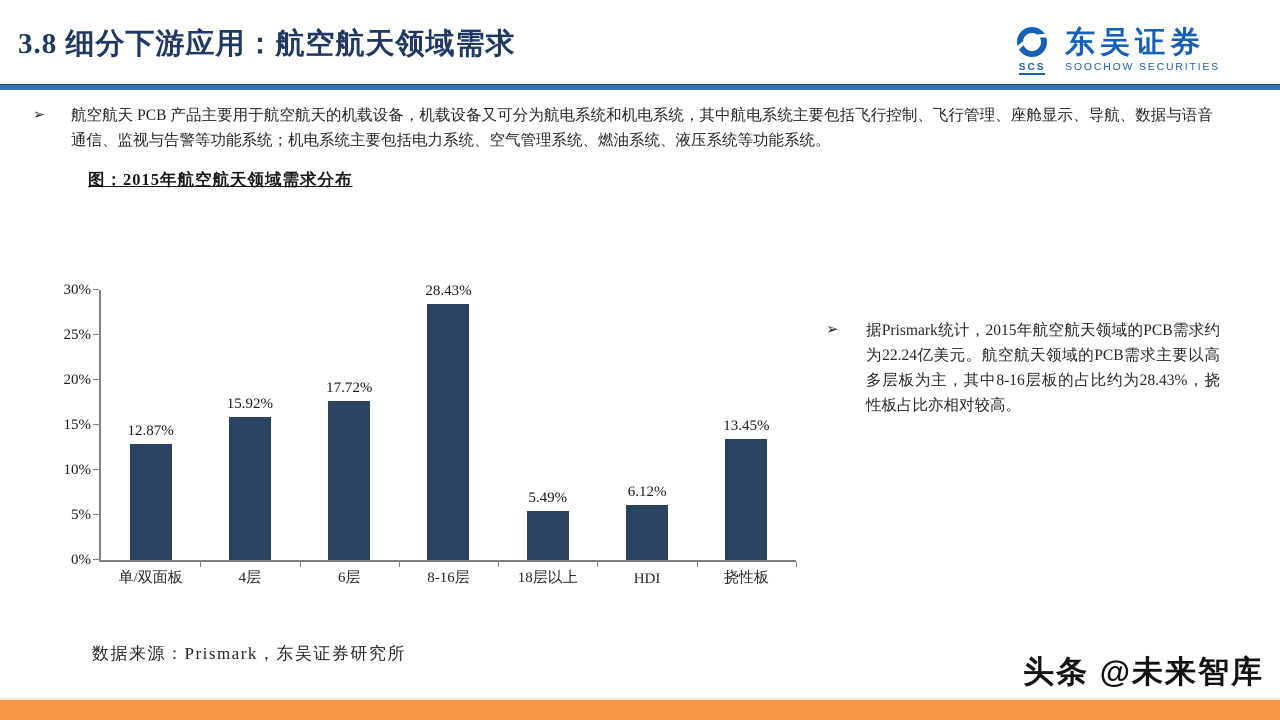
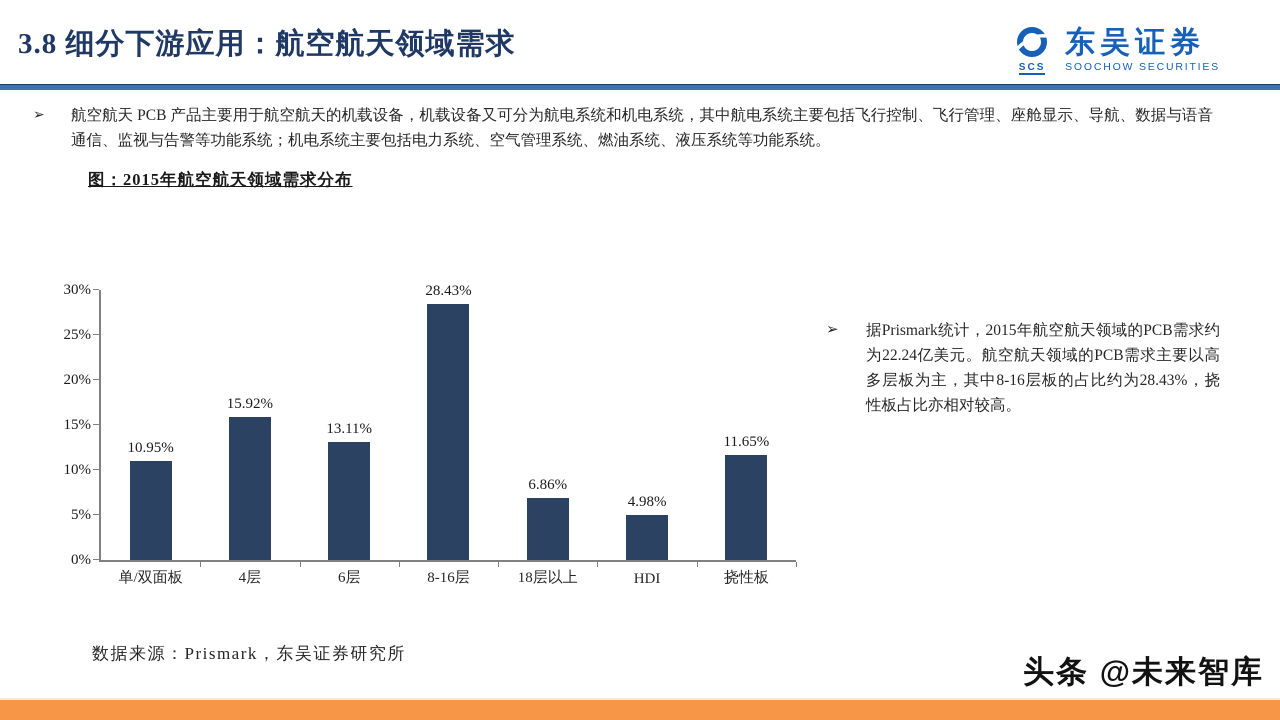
单/双面板: 12.87% -> 10.95%
6层: 17.72% -> 13.11%
18层以上: 5.49% -> 6.86%
HDI: 6.12% -> 4.98%
挠性板: 13.45% -> 11.65%
